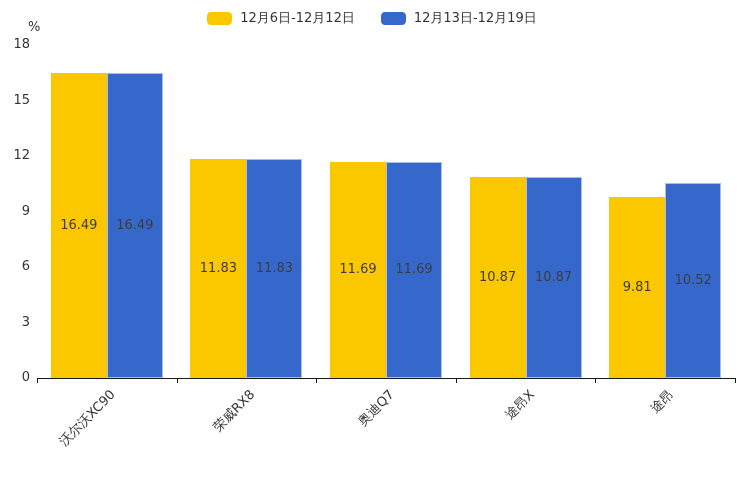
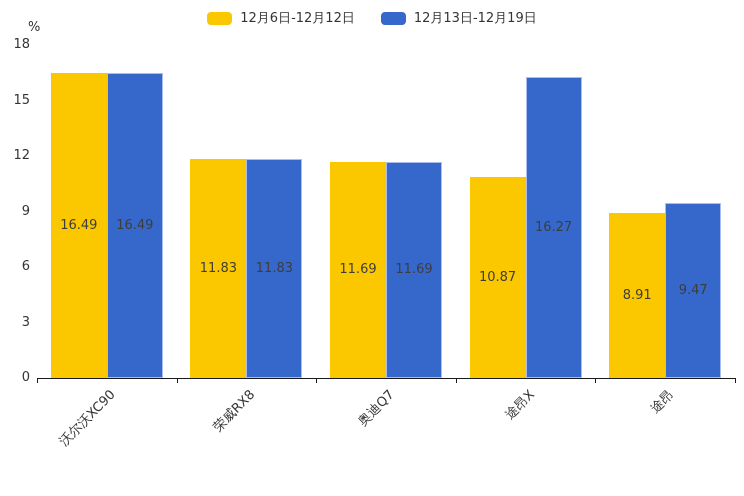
12月13日-12月19日/途昂X: 10.87 -> 16.27
12月6日-12月12日/途昂: 9.81 -> 8.91
12月13日-12月19日/途昂: 10.52 -> 9.47
